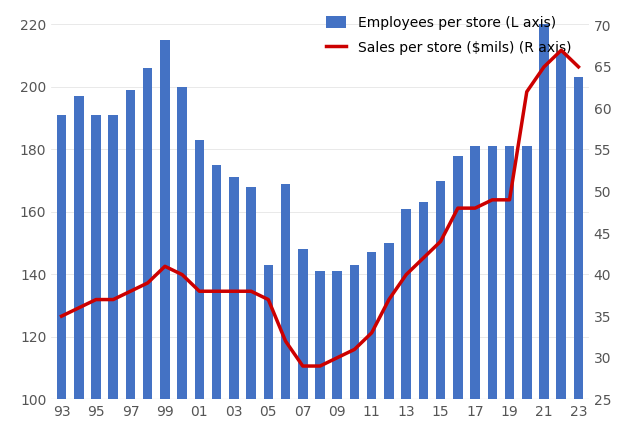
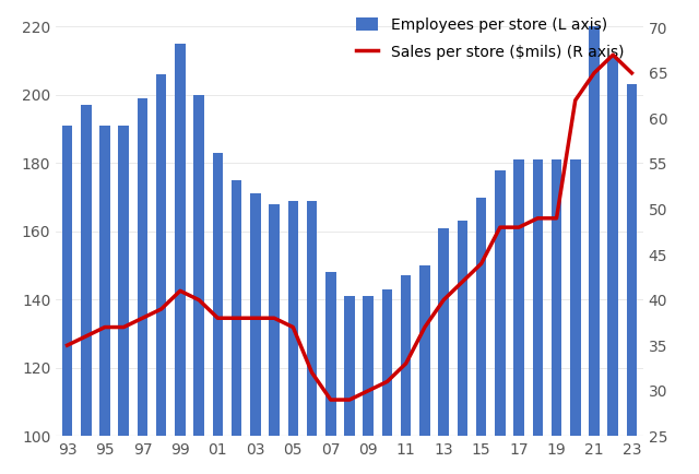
Employees per store (L axis)/05: 143 -> 169
